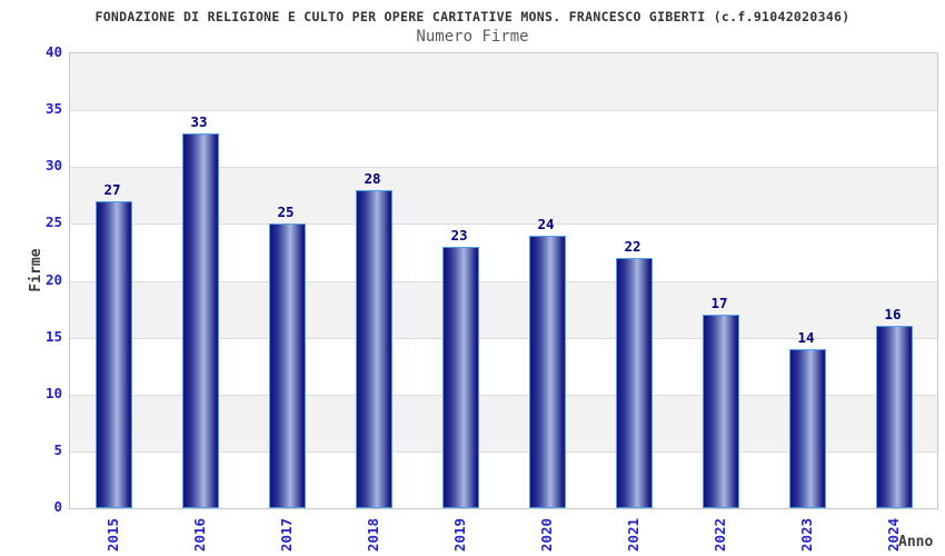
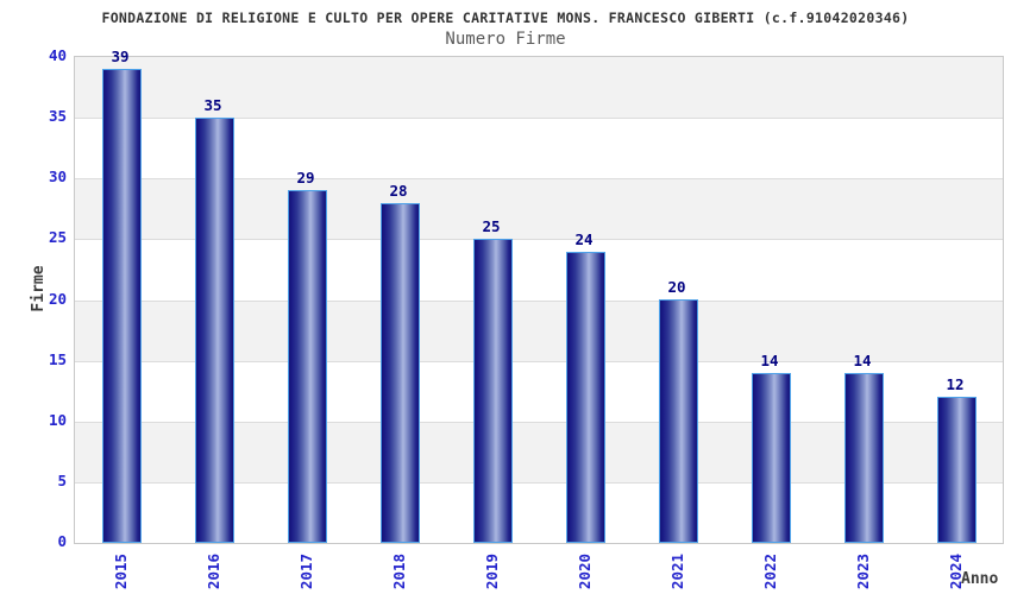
2015: 27 -> 39
2016: 33 -> 35
2017: 25 -> 29
2019: 23 -> 25
2021: 22 -> 20
2022: 17 -> 14
2024: 16 -> 12
